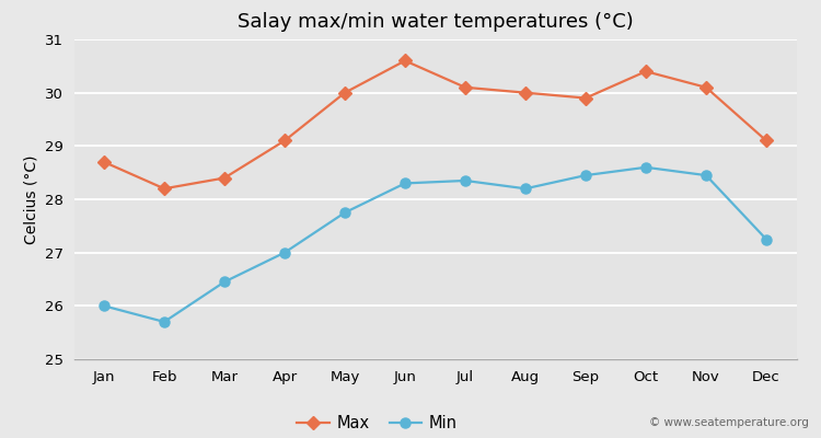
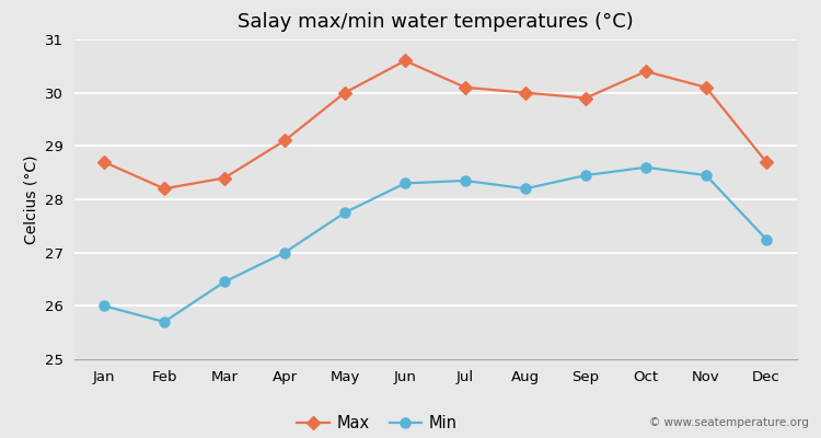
Max/Dec: 29.1 -> 28.7
